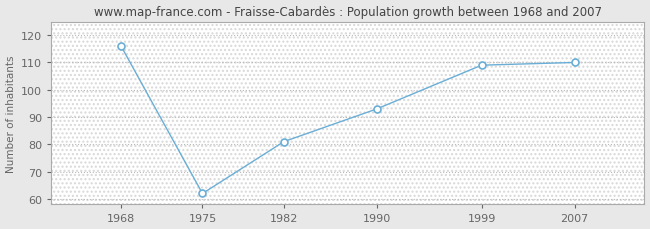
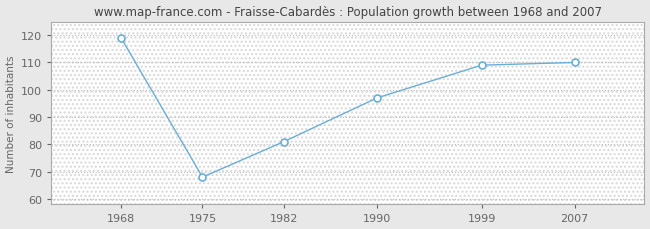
1968: 116 -> 119
1975: 62 -> 68
1990: 93 -> 97
